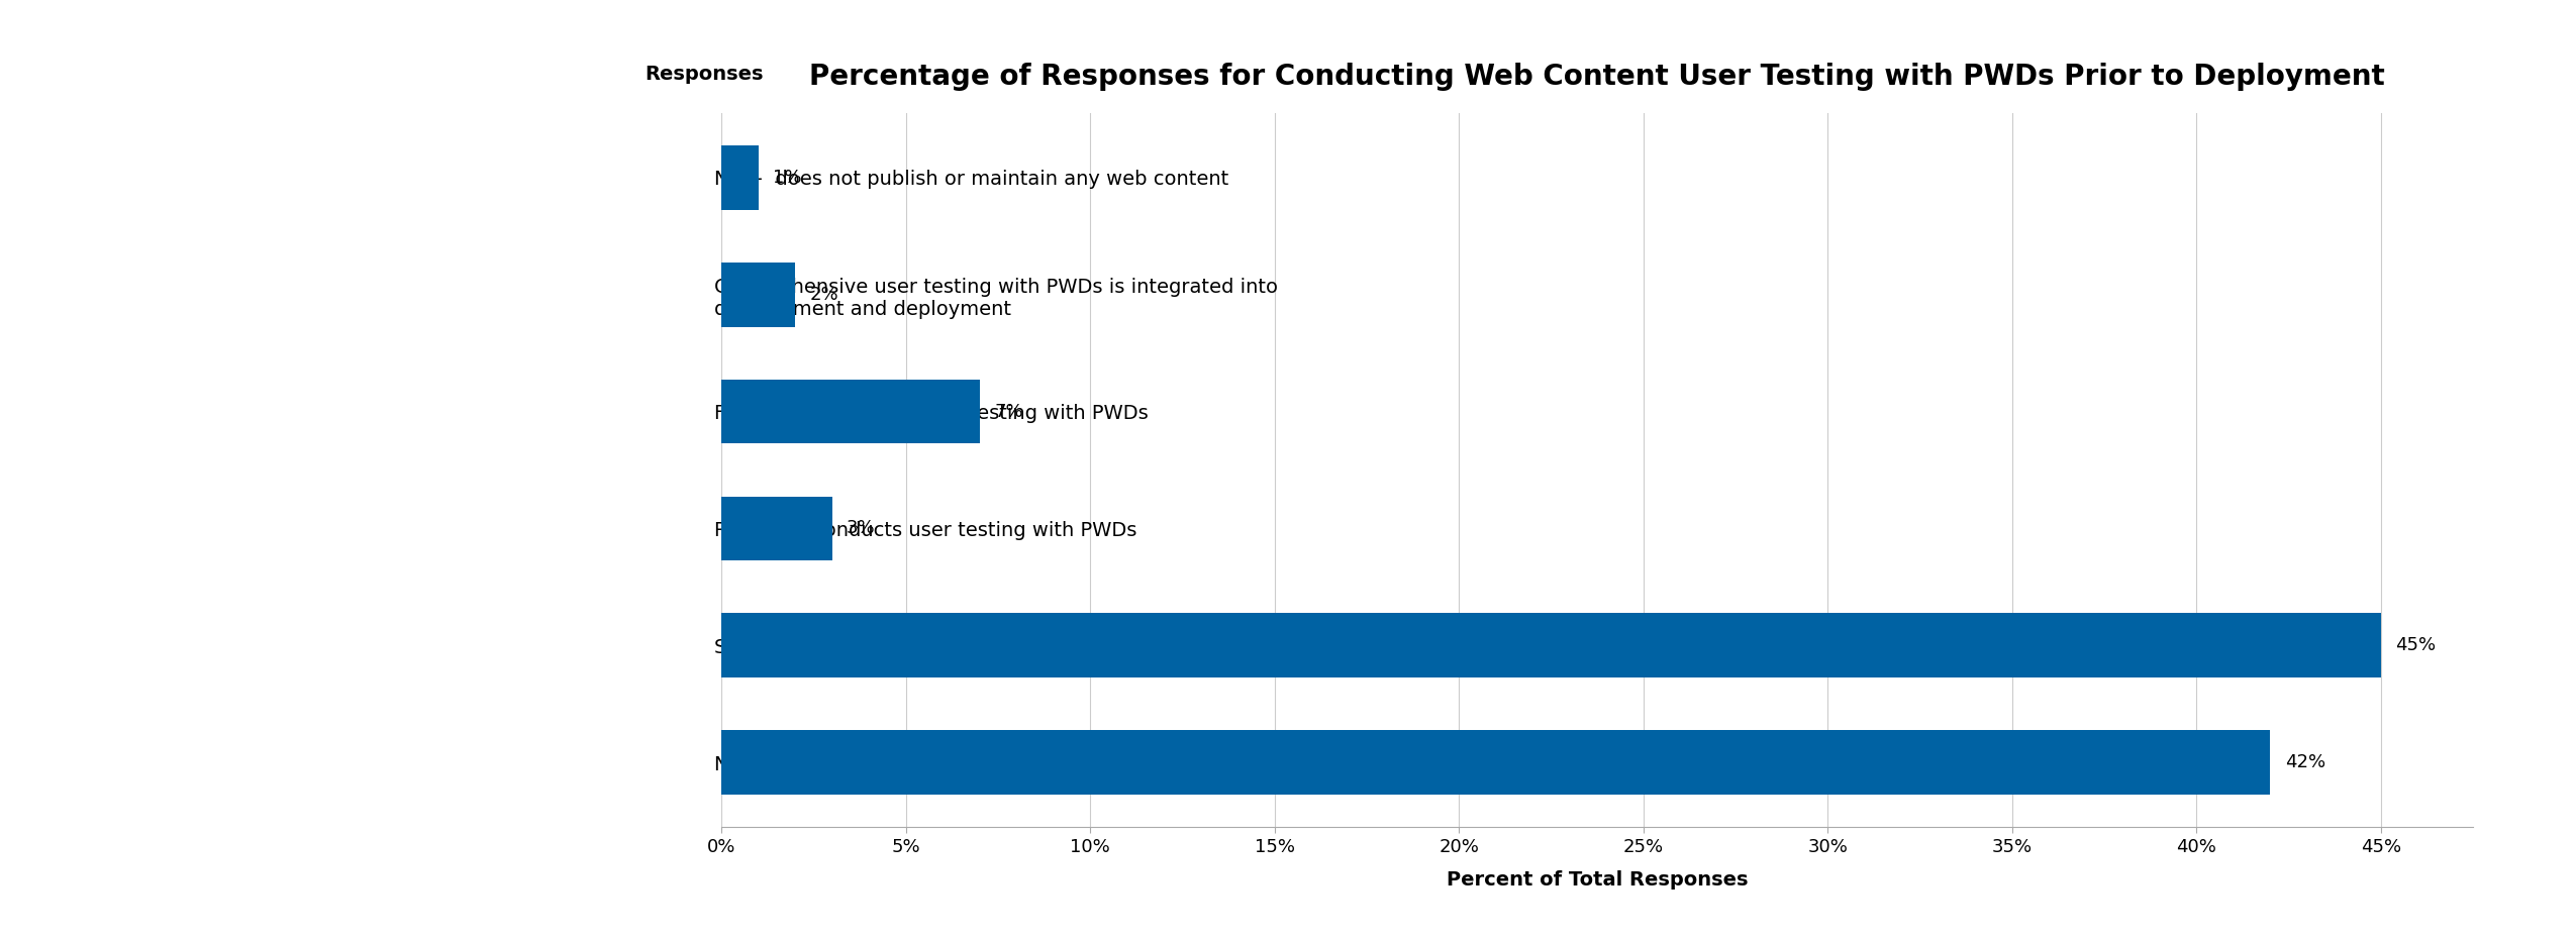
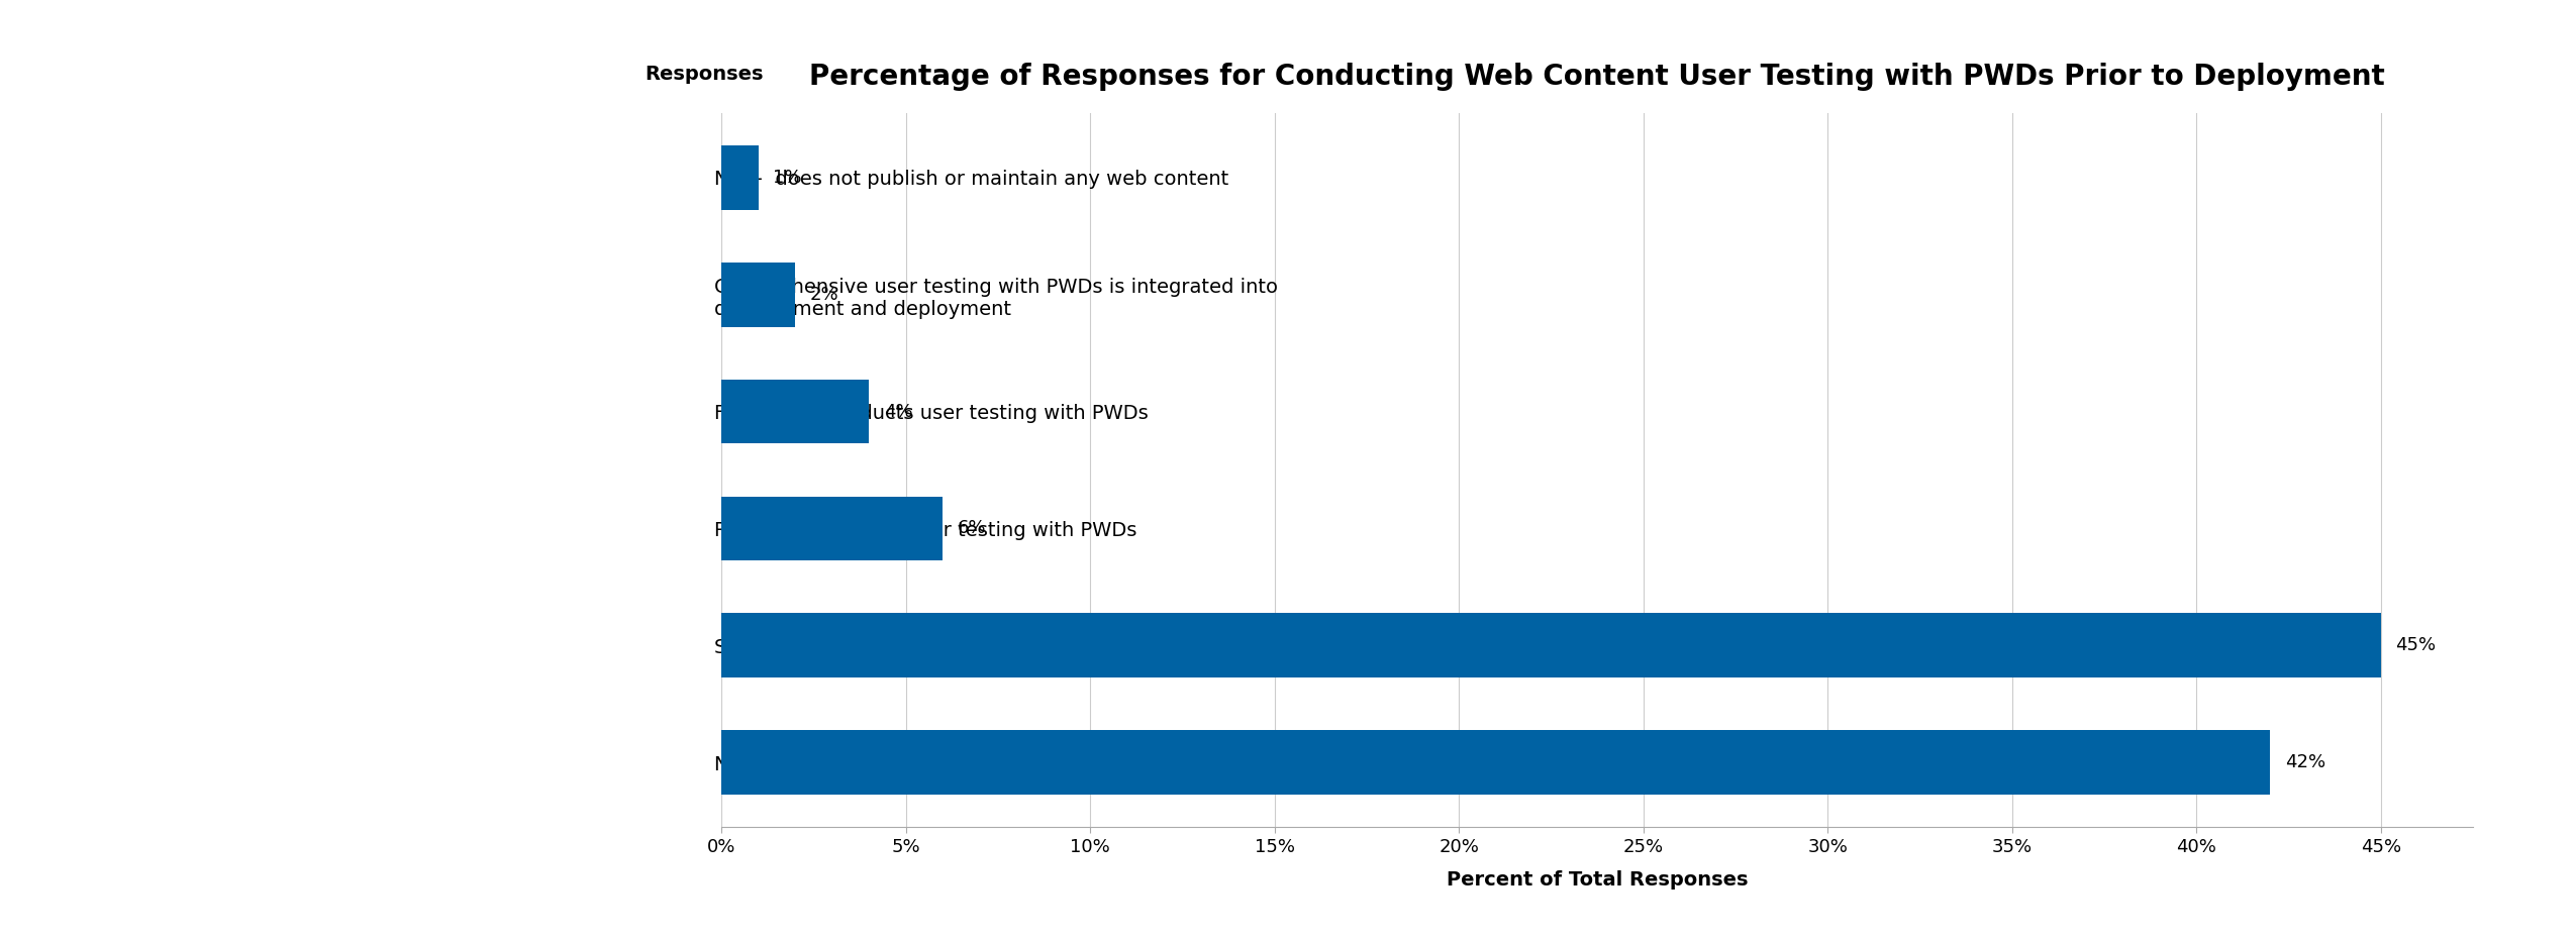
Frequently conducts user testing with PWDs: 7% -> 4%
Regularly conducts user testing with PWDs: 3% -> 6%
